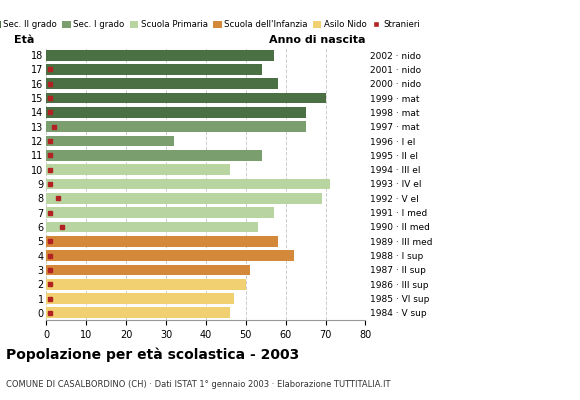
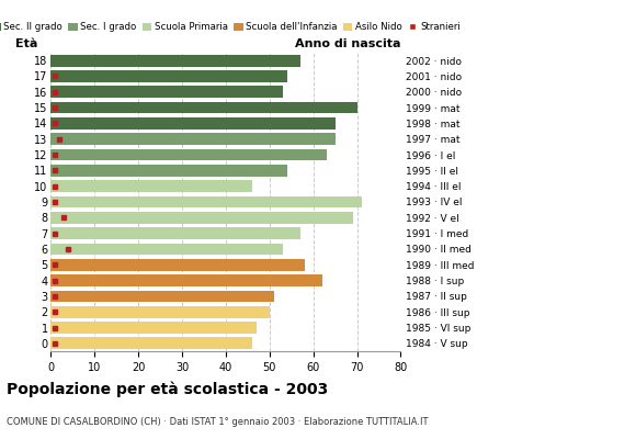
16: 58 -> 53
12: 32 -> 63
